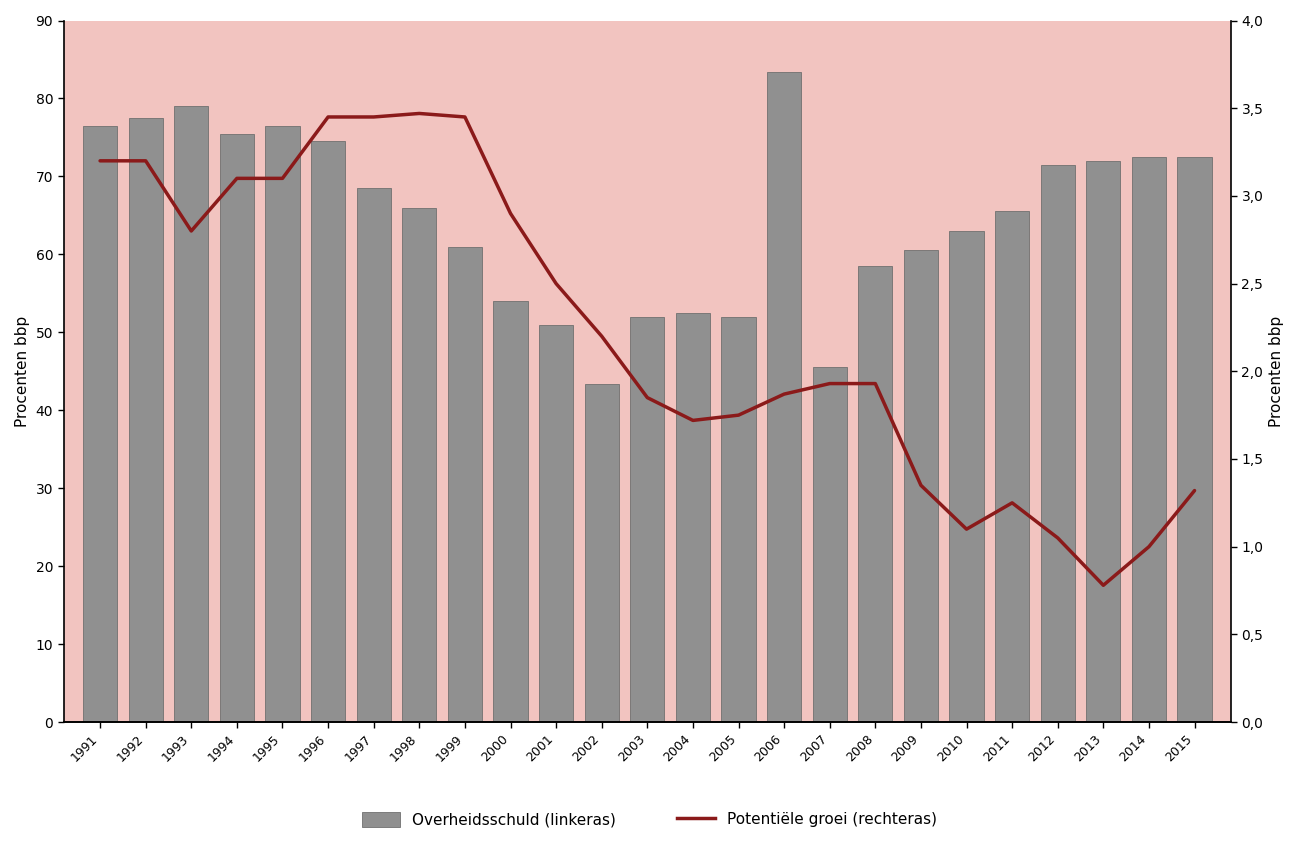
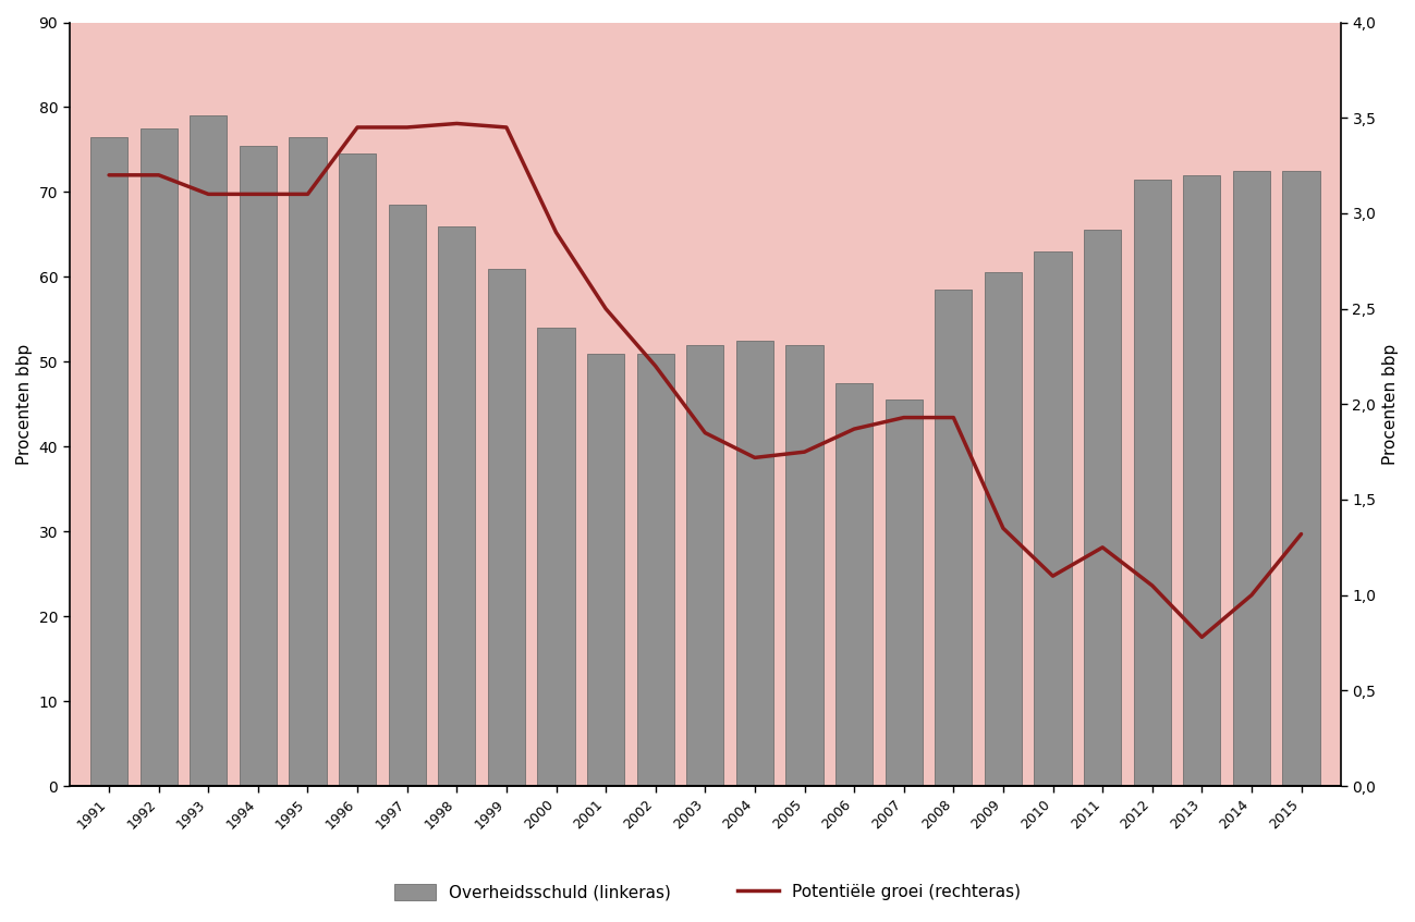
Potentiële groei (rechteras)/1993: 2,80 -> 3,10
Overheidsschuld (linkeras)/2002: 43.4 -> 51.0
Overheidsschuld (linkeras)/2006: 83.4 -> 47.5
